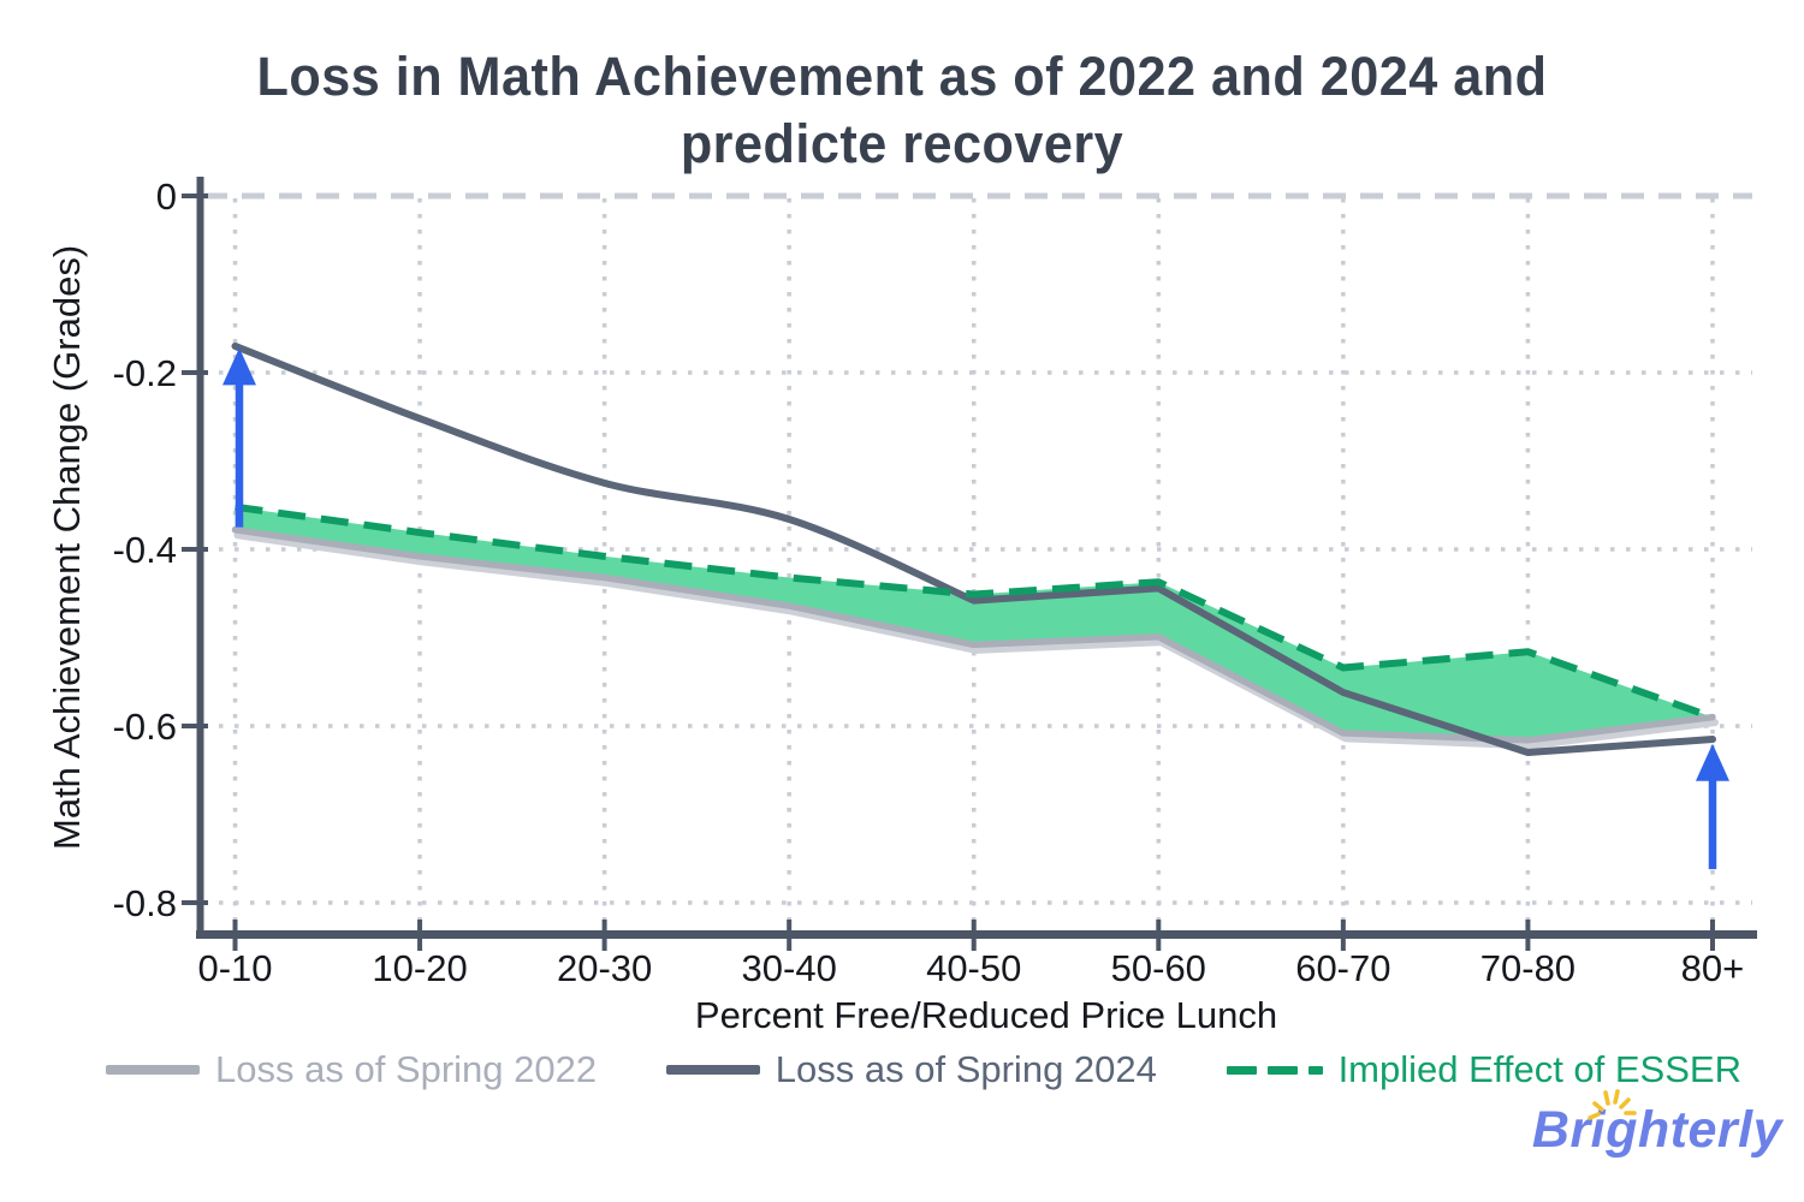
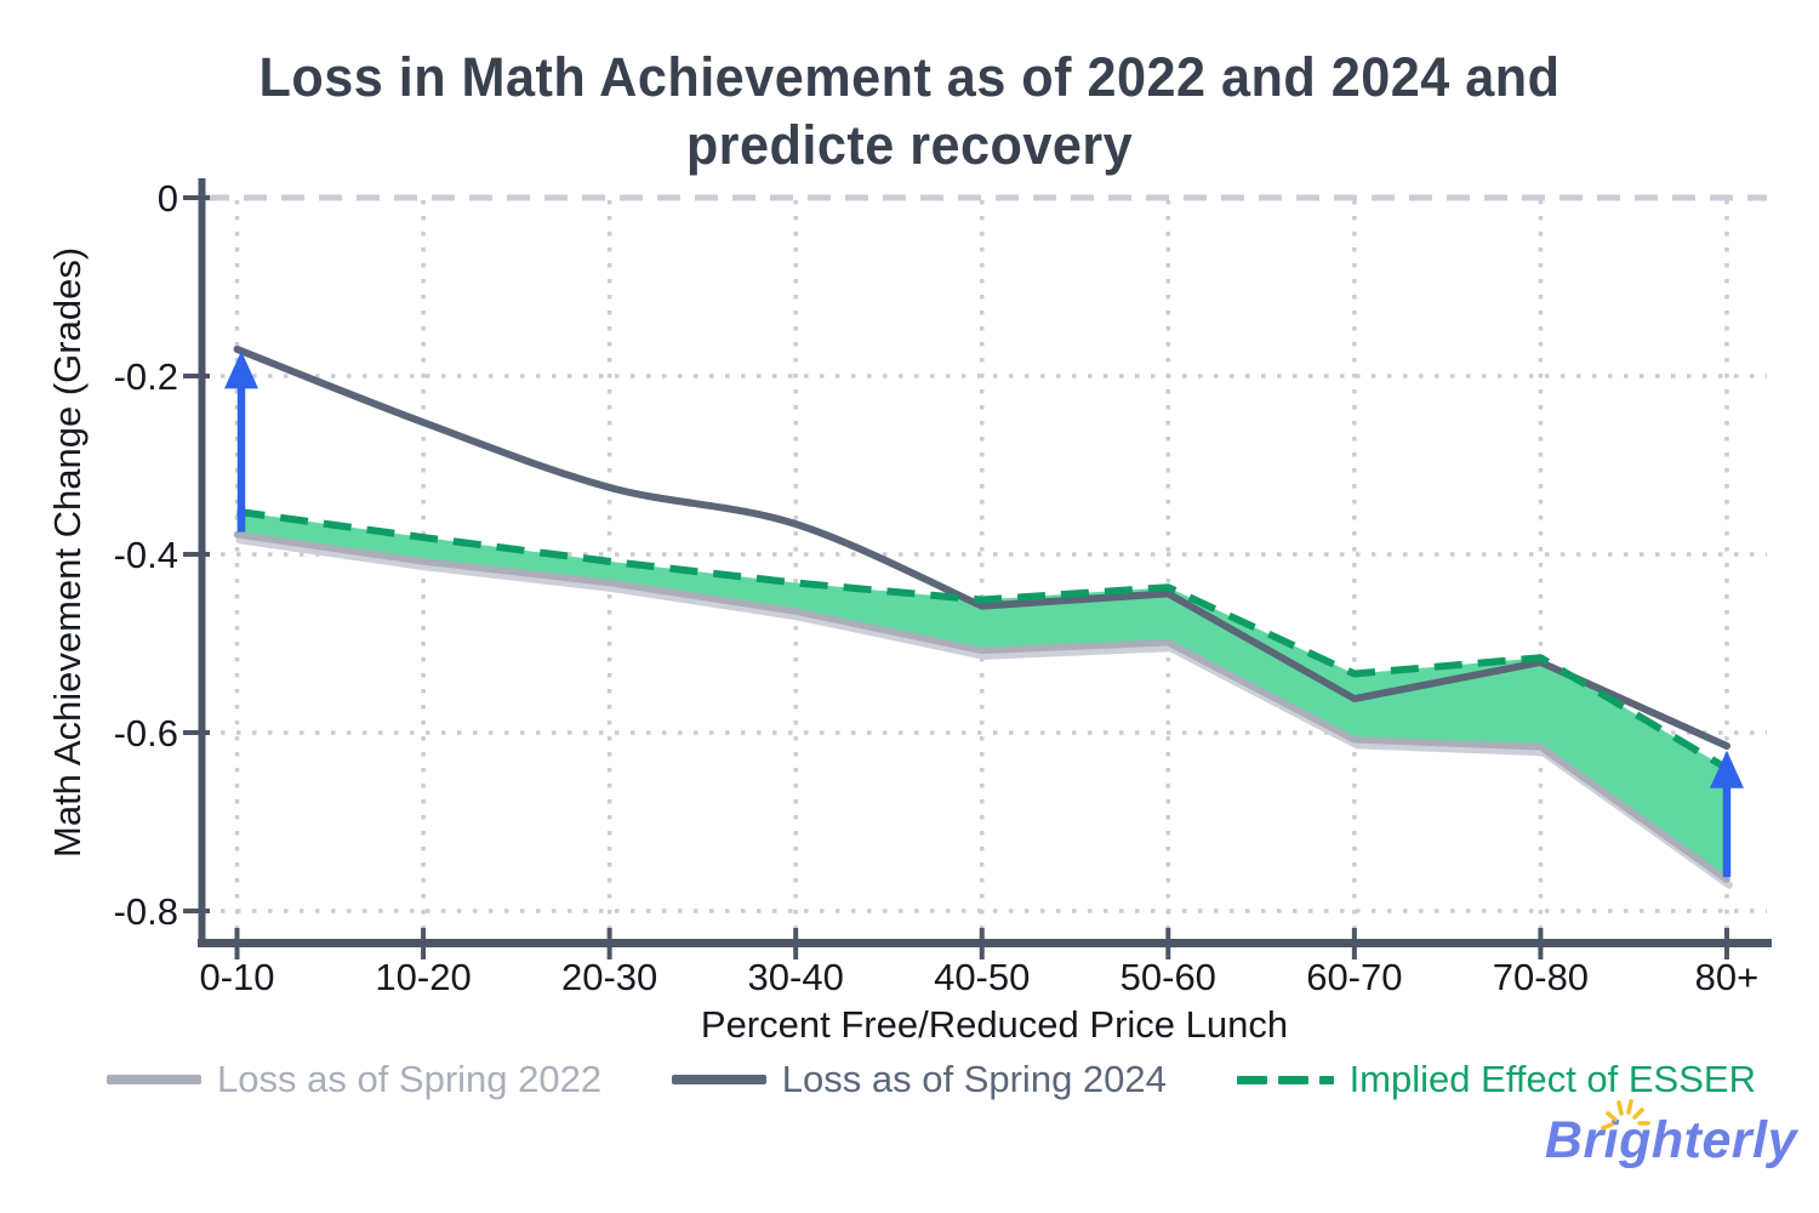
Loss as of Spring 2024/70-80: -0.63 -> -0.52
Loss as of Spring 2022/80+: -0.59 -> -0.77
Implied Effect of ESSER/80+: -0.59 -> -0.64
